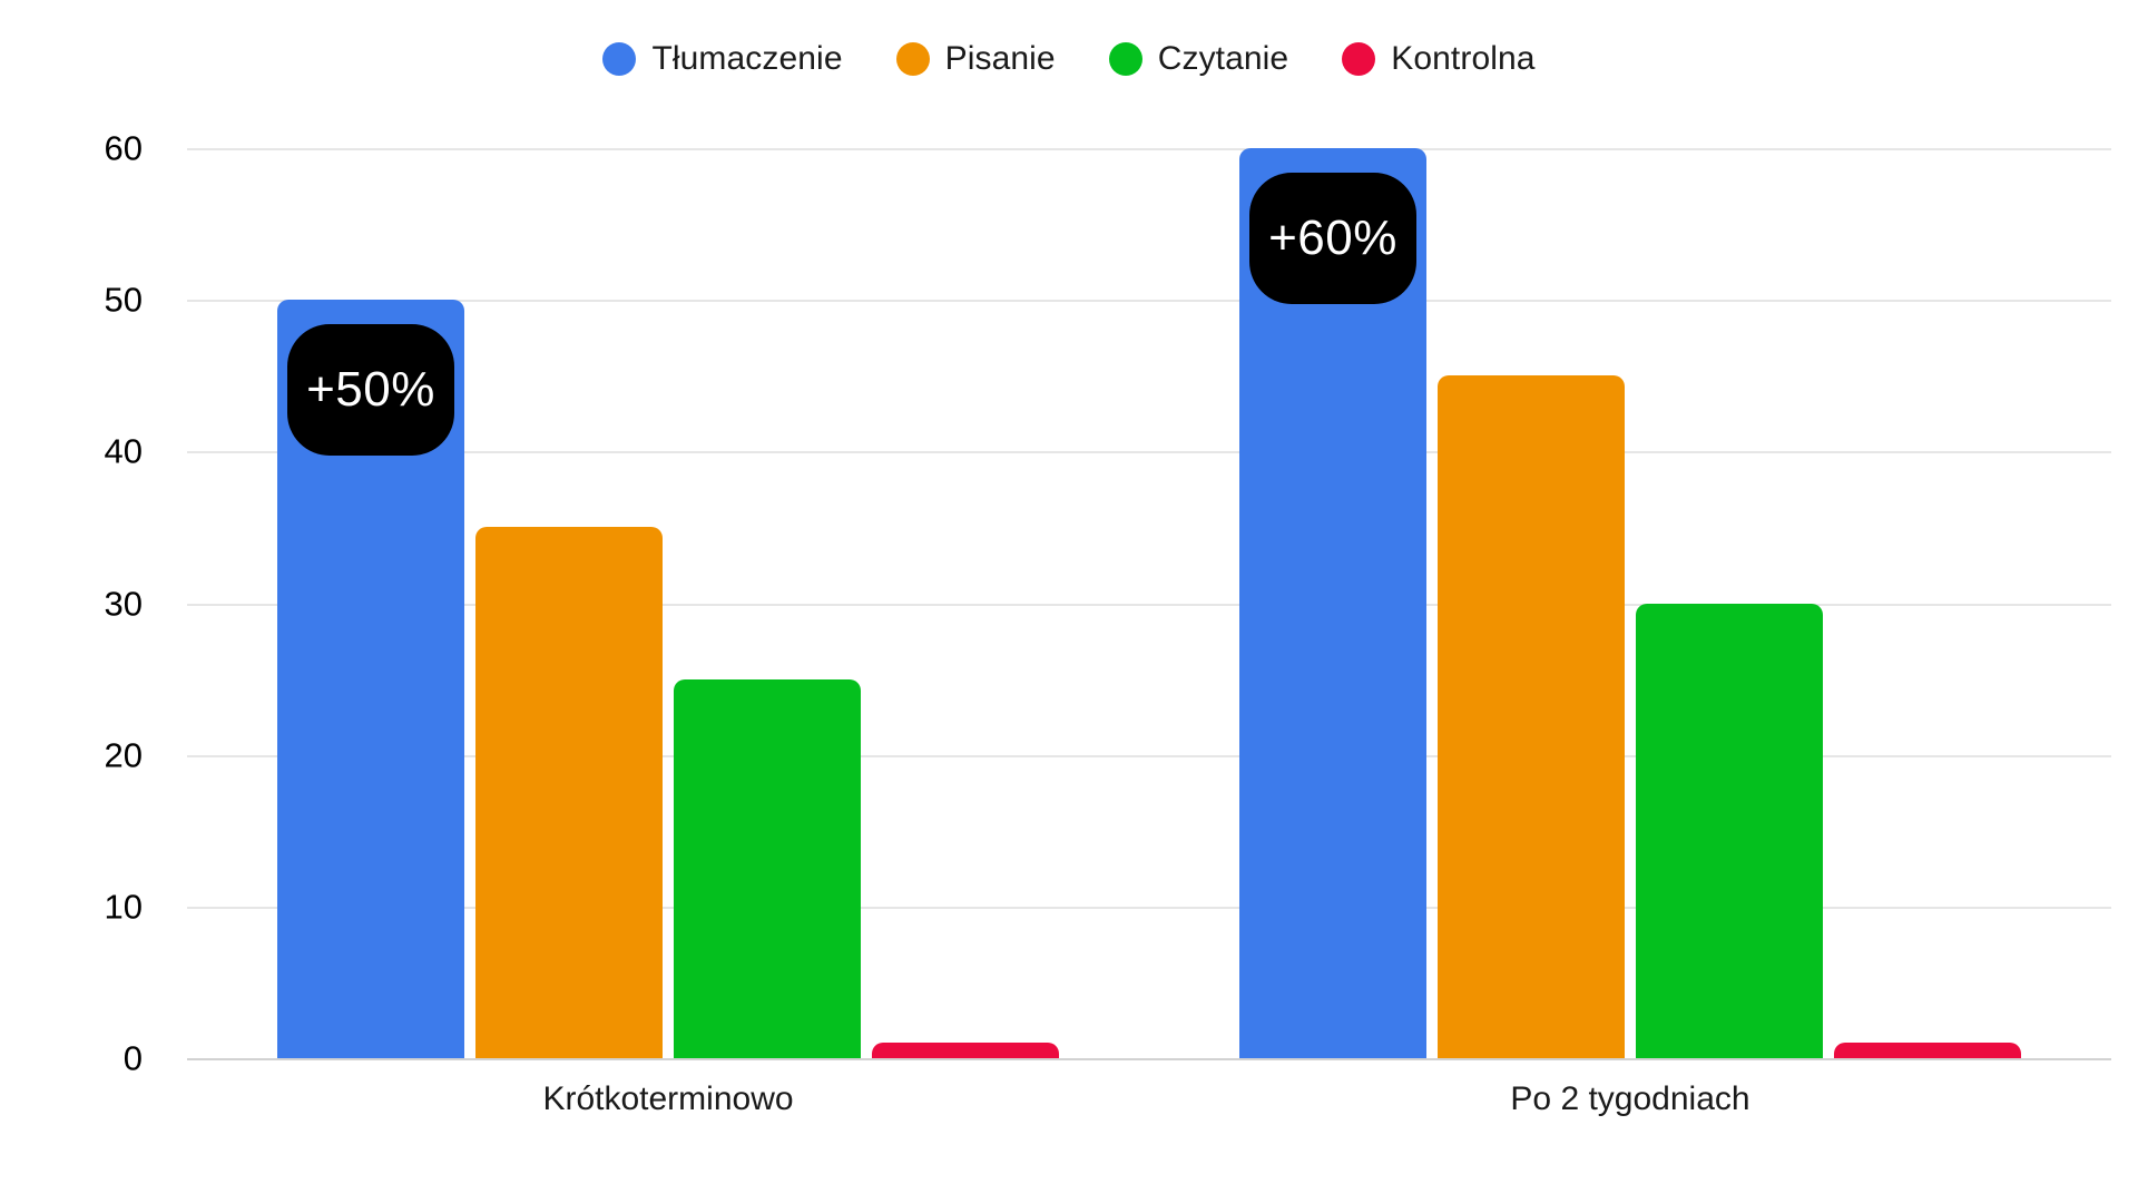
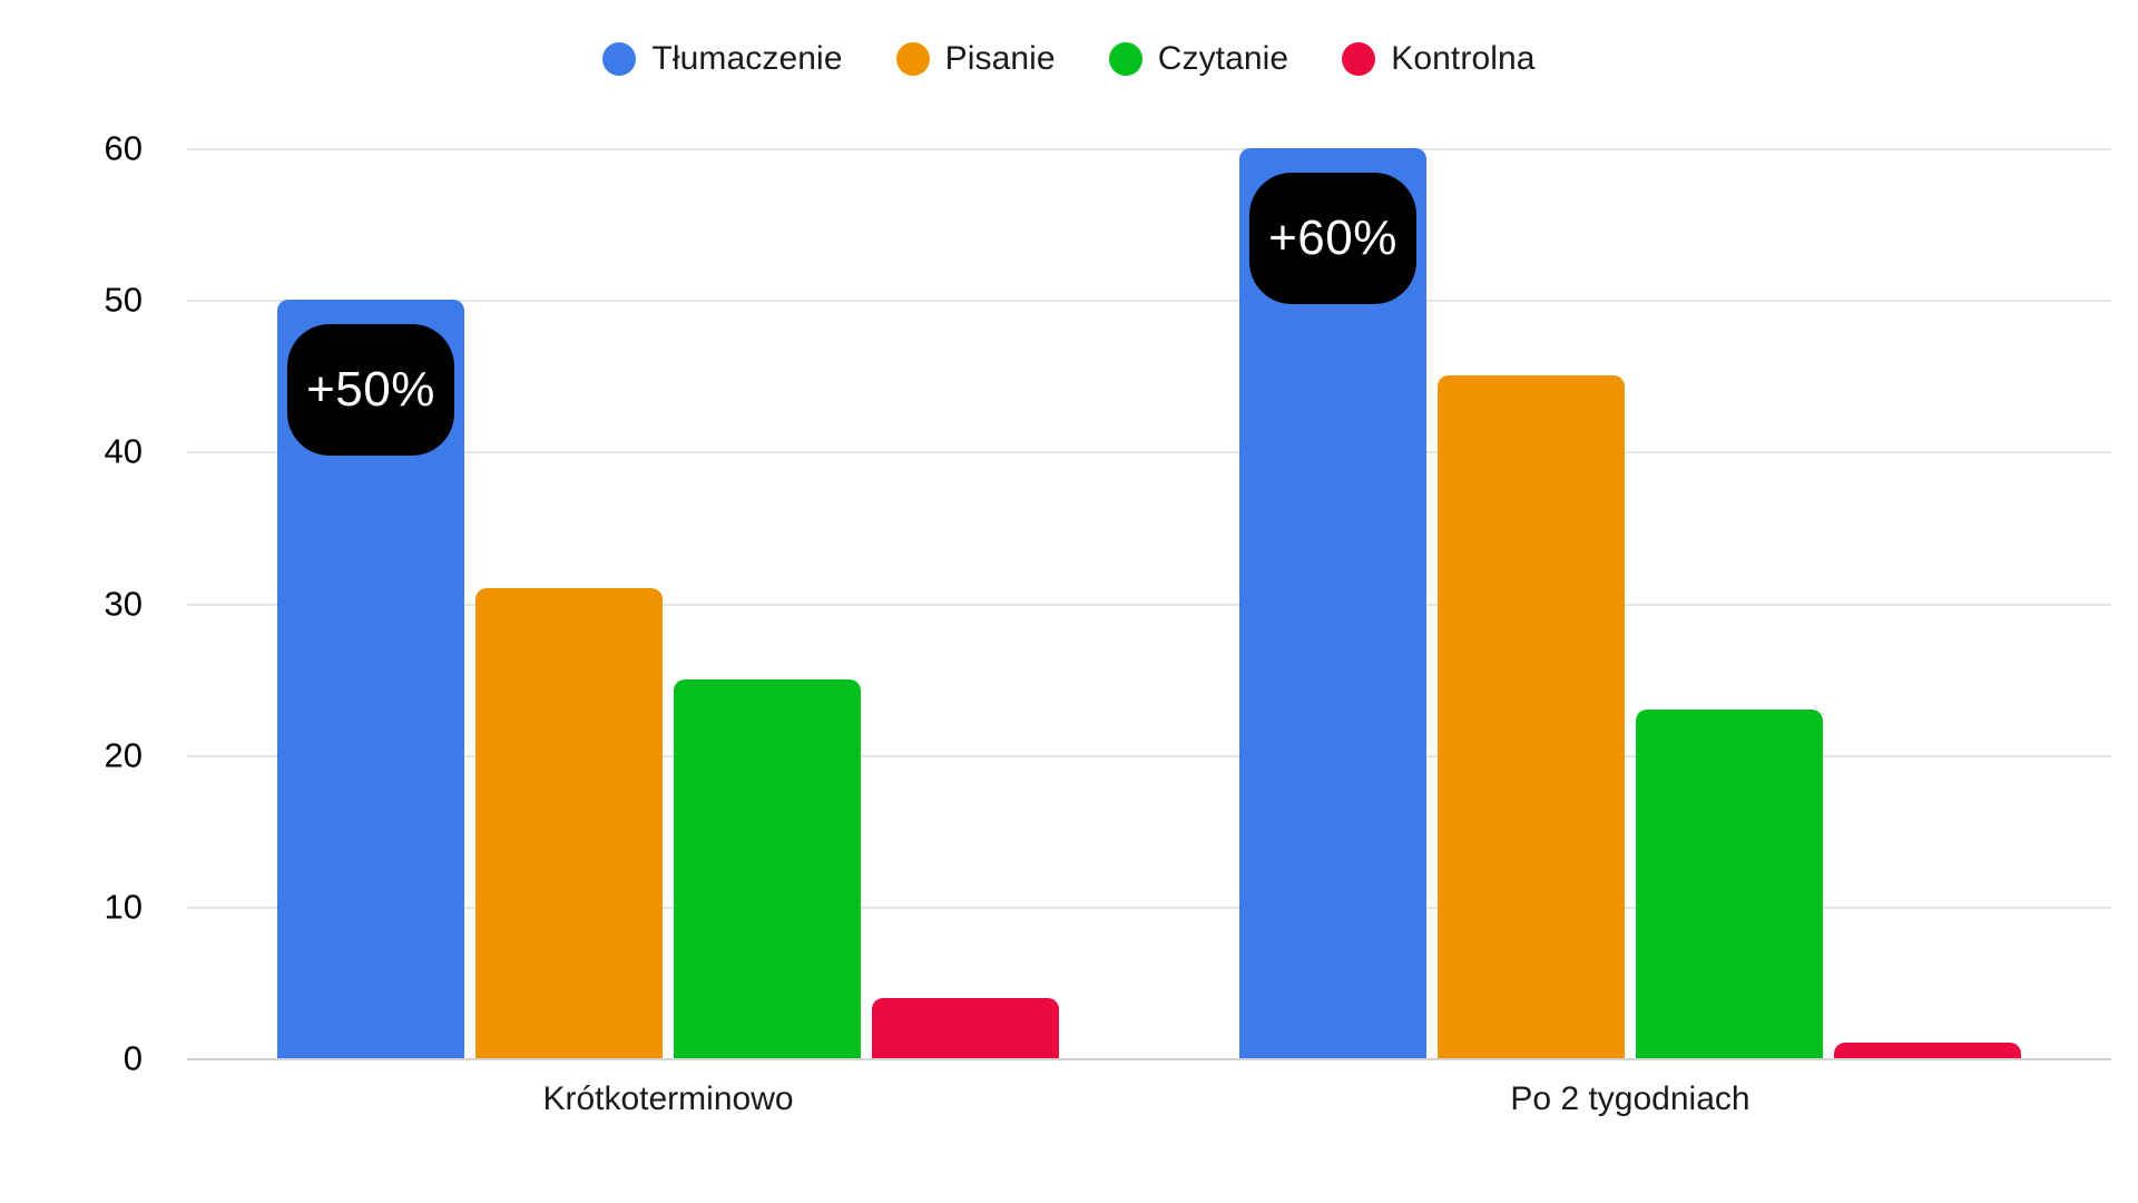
Pisanie/Krótkoterminowo: 35 -> 31
Kontrolna/Krótkoterminowo: 1 -> 4
Czytanie/Po 2 tygodniach: 30 -> 23
